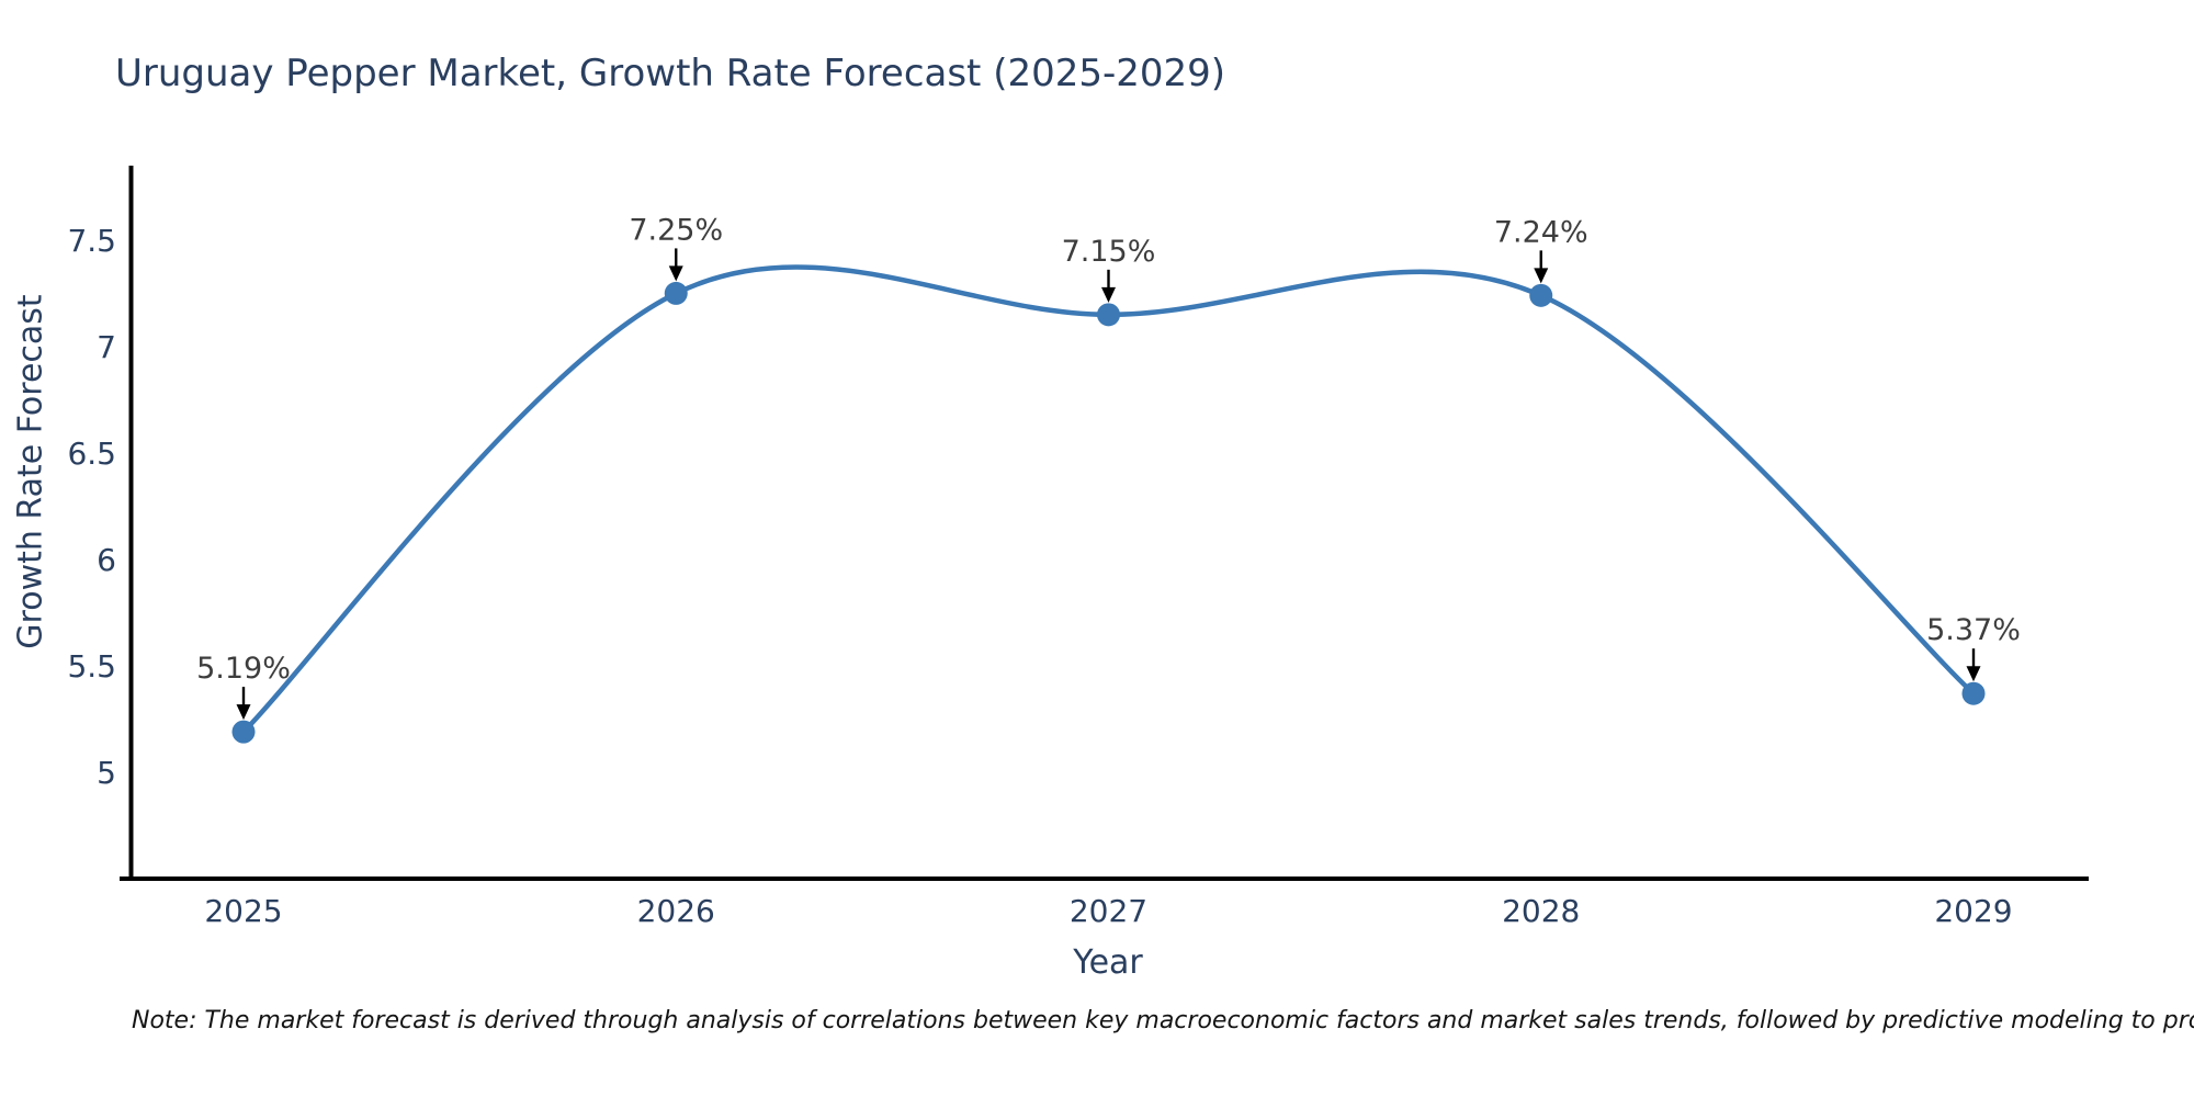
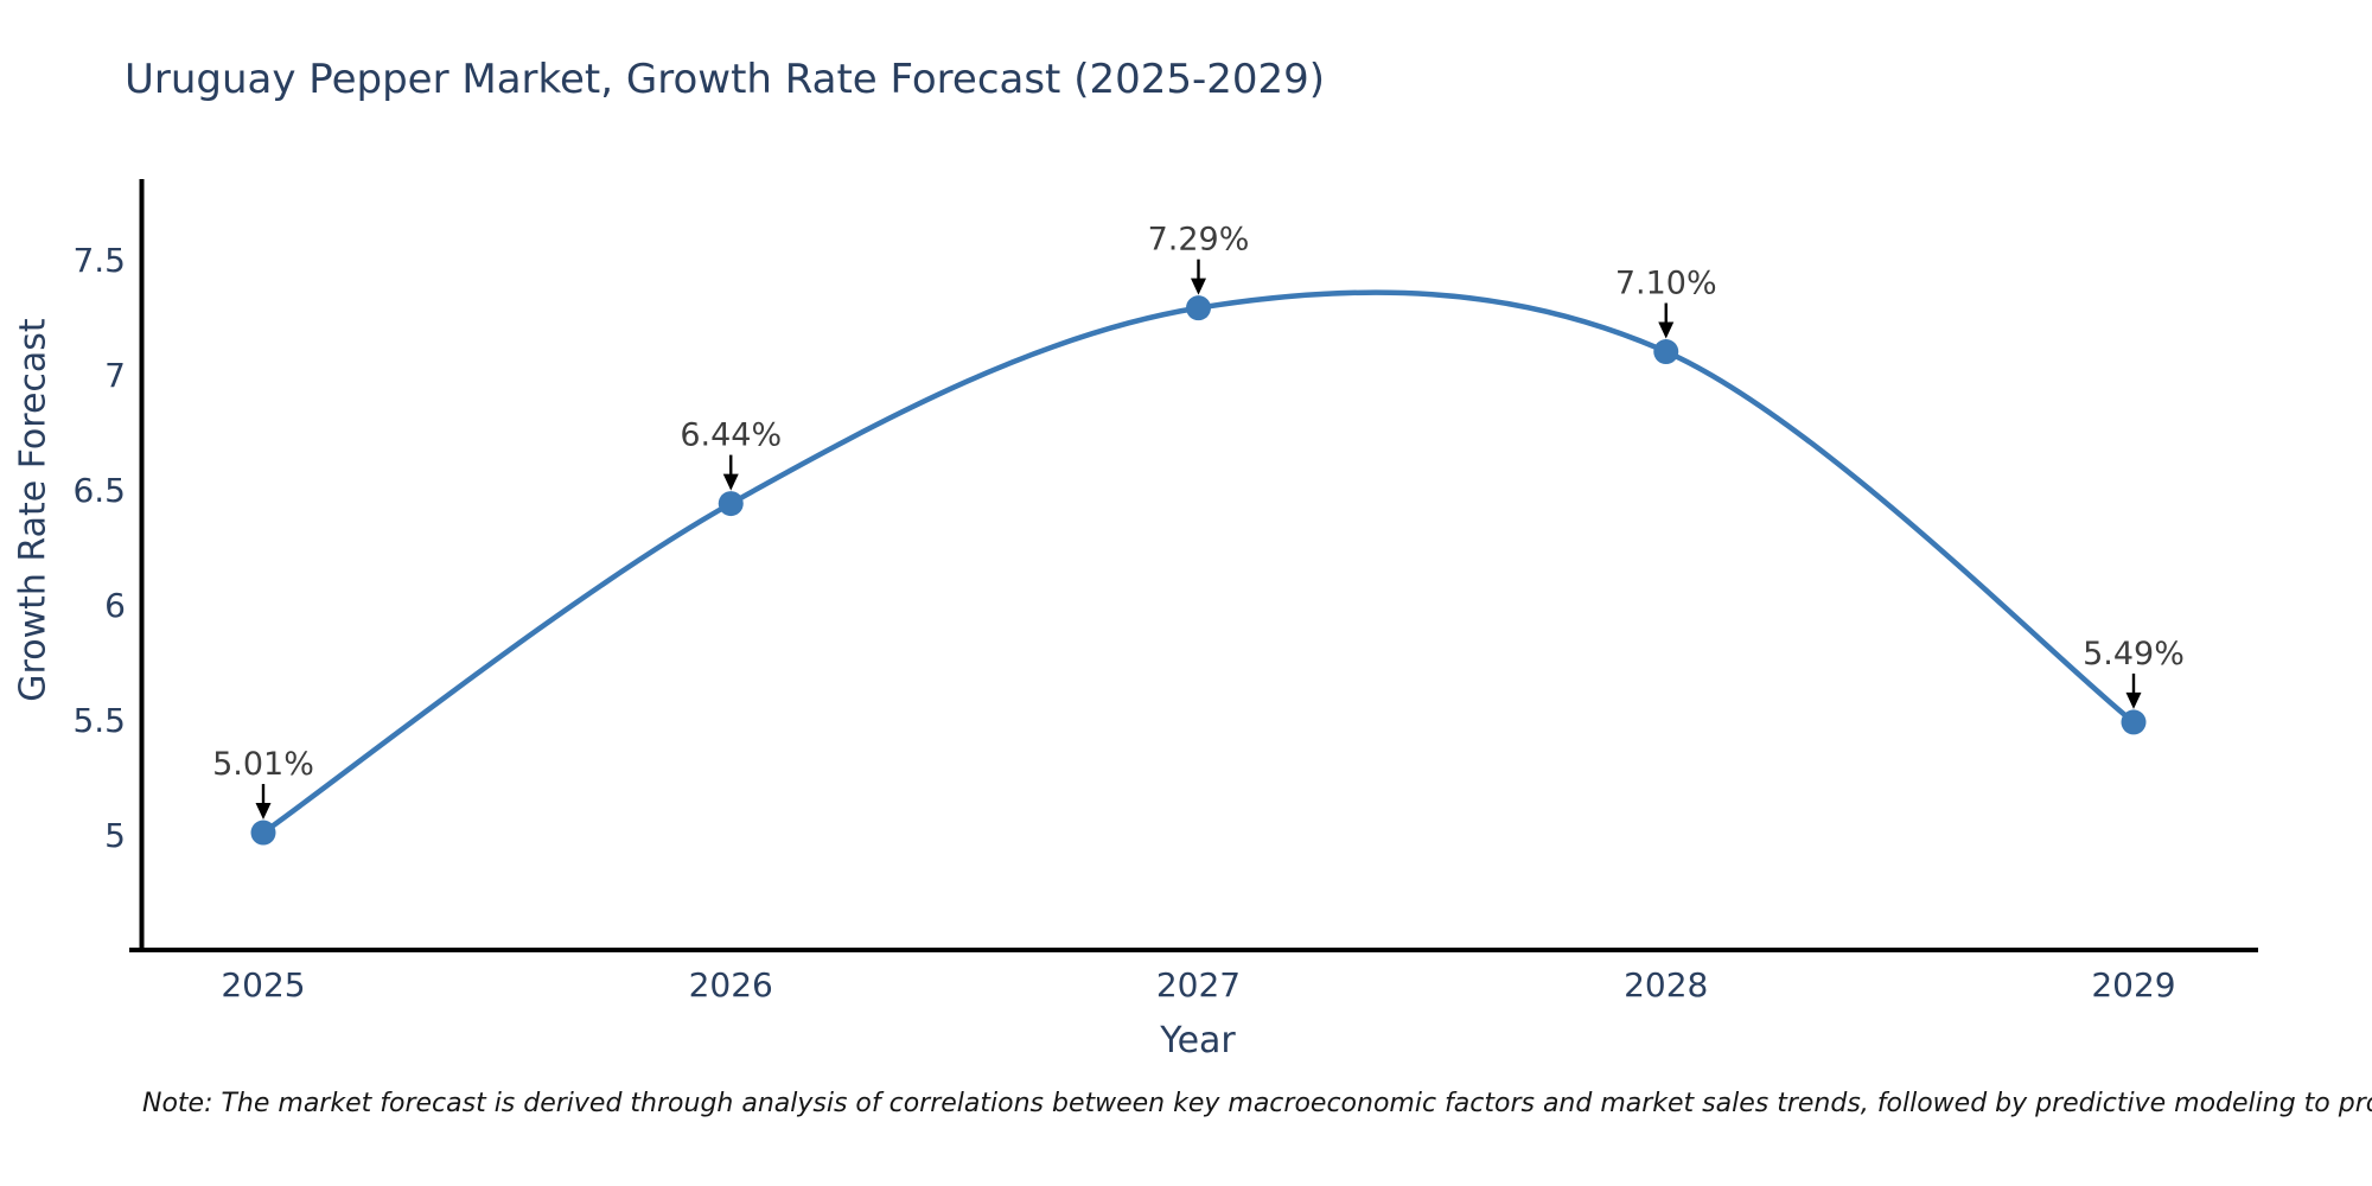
2025: 5.19% -> 5.01%
2026: 7.25% -> 6.44%
2027: 7.15% -> 7.29%
2028: 7.24% -> 7.10%
2029: 5.37% -> 5.49%
